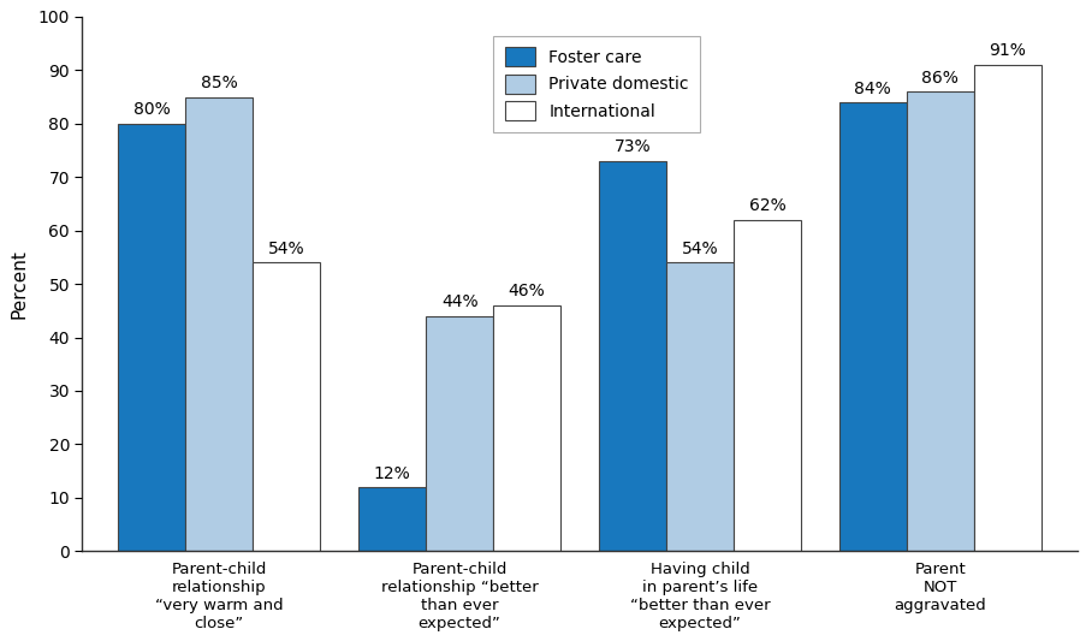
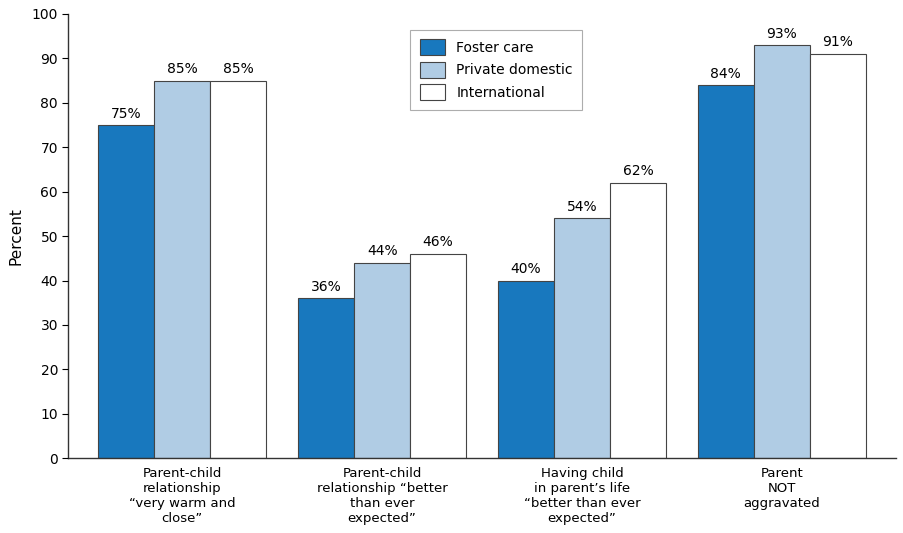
Foster care/Parent-child relationship “very warm and close”: 80% -> 75%
International/Parent-child relationship “very warm and close”: 54% -> 85%
Foster care/Parent-child relationship “better than ever expected”: 12% -> 36%
Foster care/Having child in parent’s life “better than ever expected”: 73% -> 40%
Private domestic/Parent NOT aggravated: 86% -> 93%
